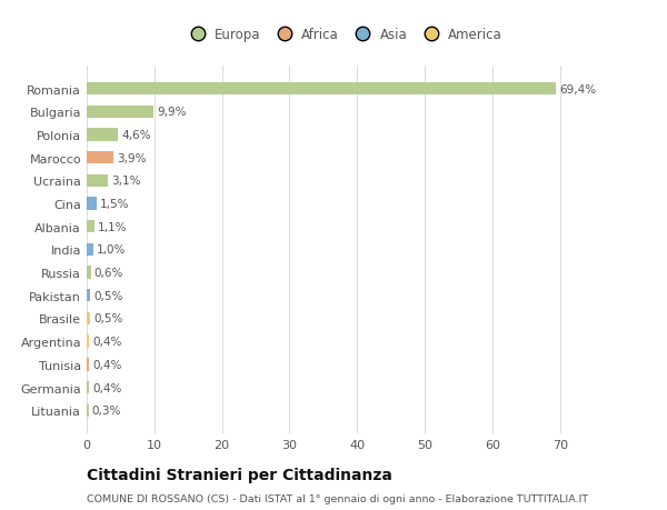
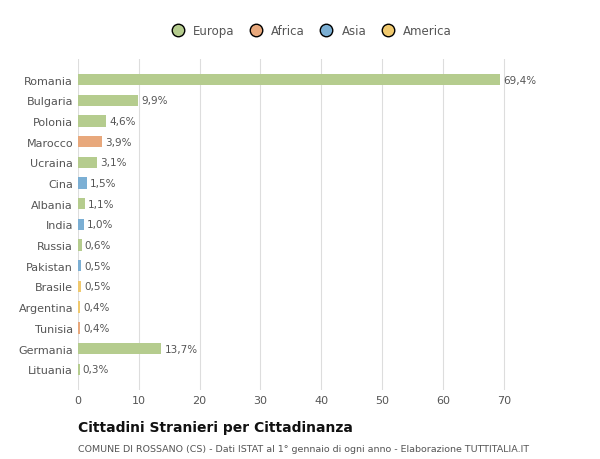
Germania: 0,4% -> 13,7%
